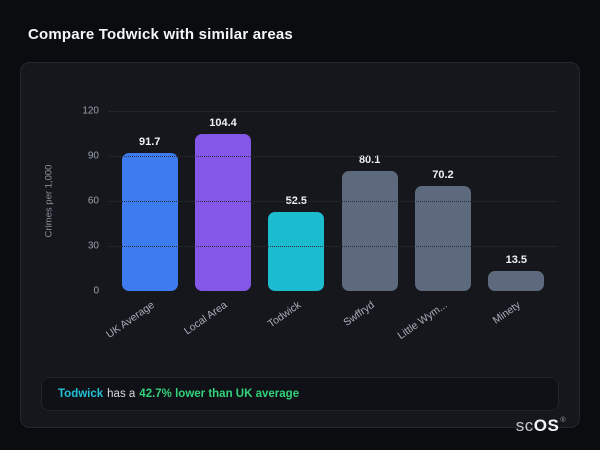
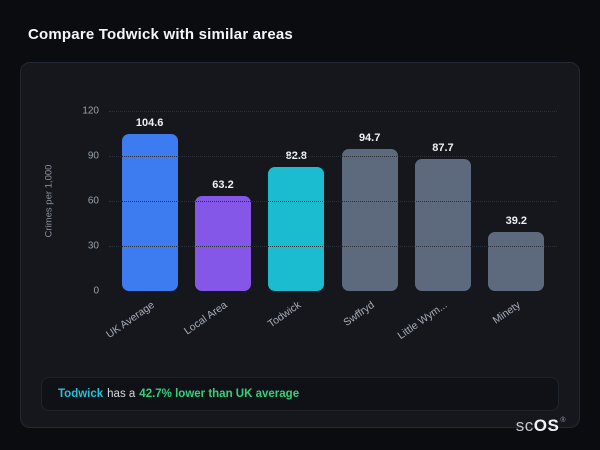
UK Average: 91.7 -> 104.6
Local Area: 104.4 -> 63.2
Todwick: 52.5 -> 82.8
Swffryd: 80.1 -> 94.7
Little Wym...: 70.2 -> 87.7
Minety: 13.5 -> 39.2
